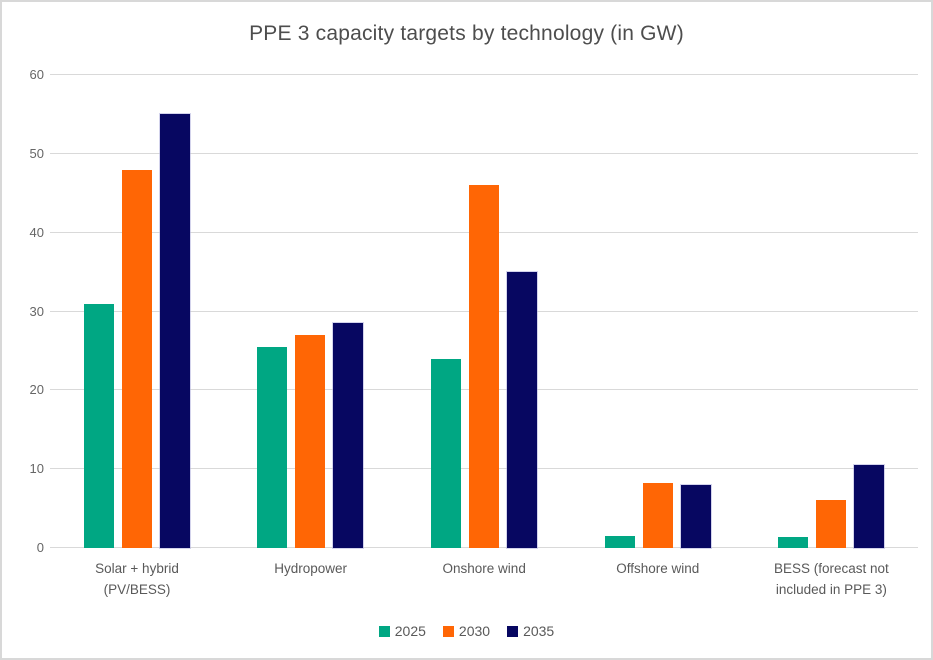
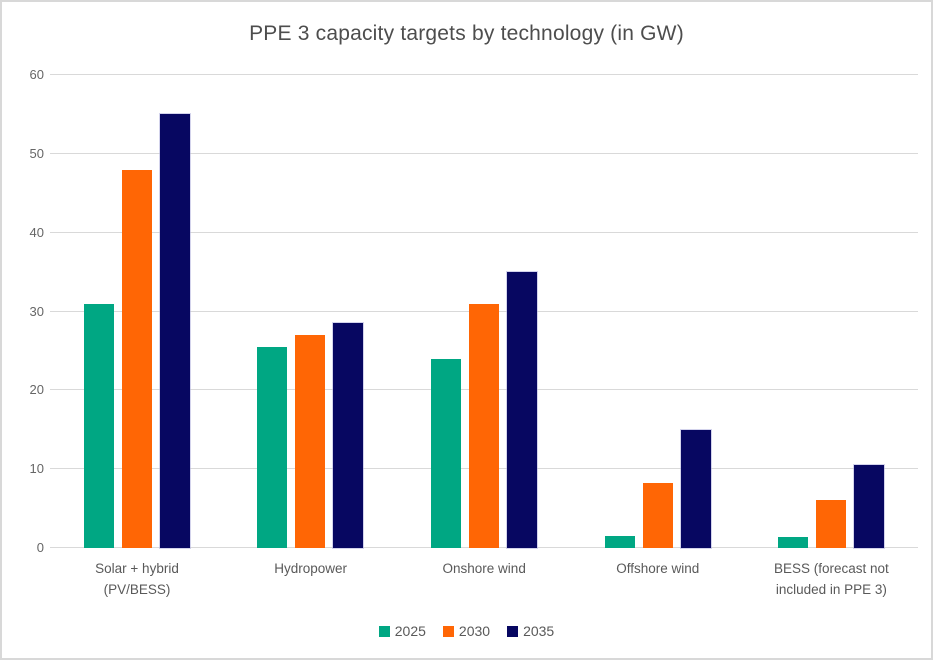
2030/Onshore wind: 46 -> 31
2035/Offshore wind: 8 -> 15
